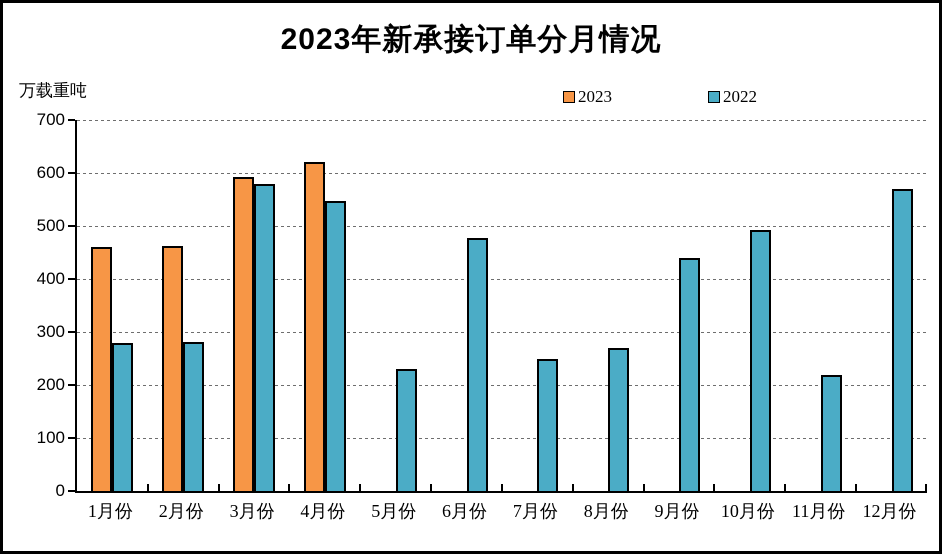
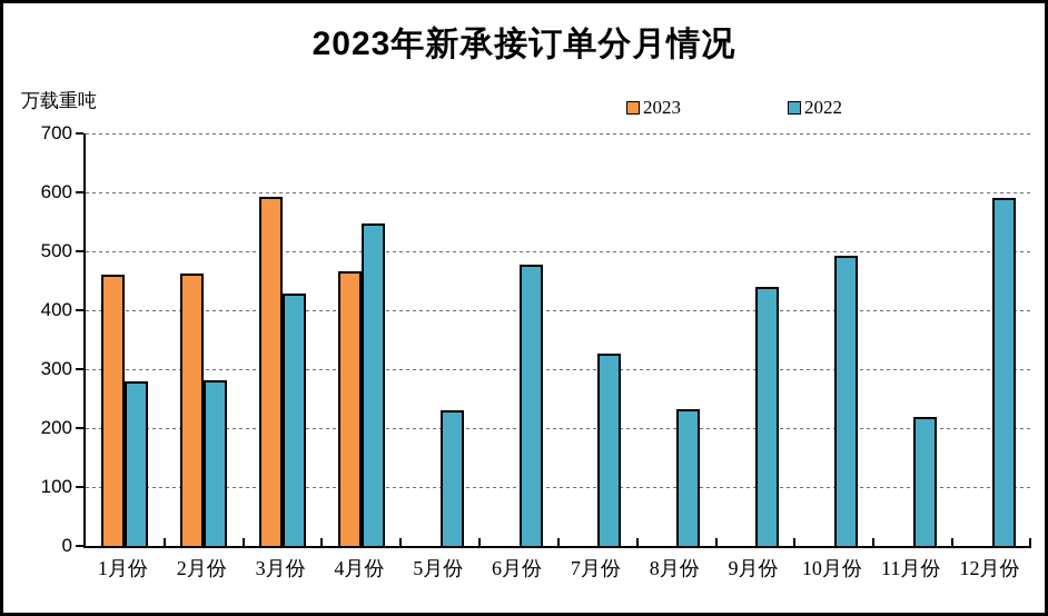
2022/3月份: 580 -> 430
2023/4月份: 620 -> 470
2022/7月份: 250 -> 330
2022/8月份: 270 -> 230
2022/12月份: 570 -> 590
